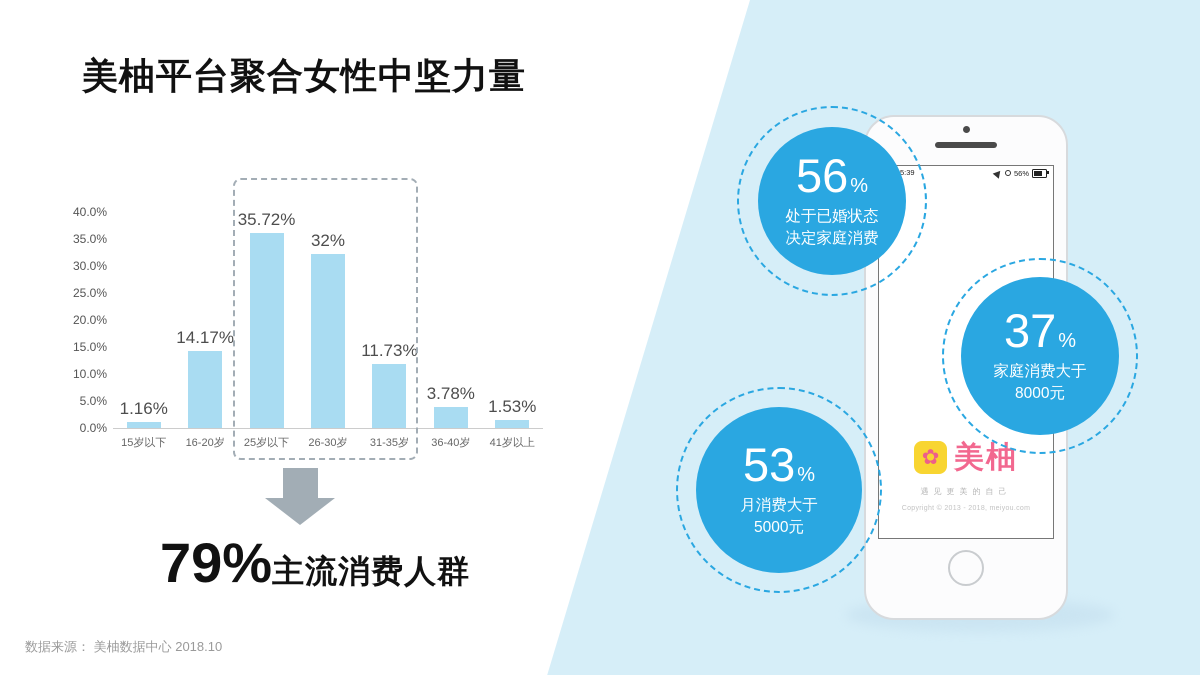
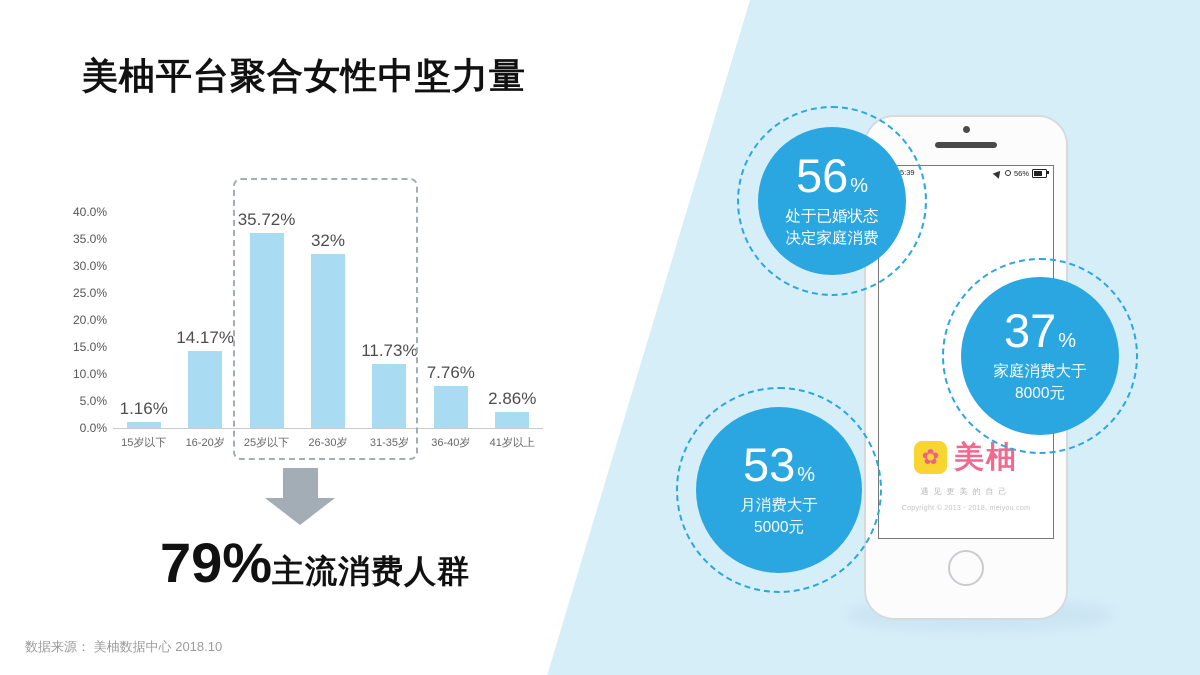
36-40岁: 3.78% -> 7.76%
41岁以上: 1.53% -> 2.86%
